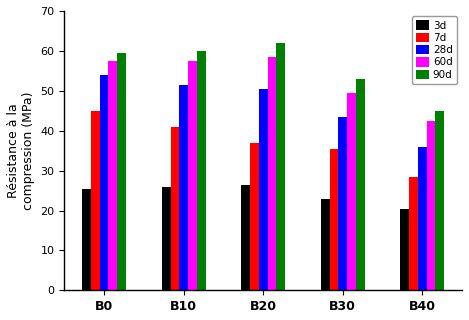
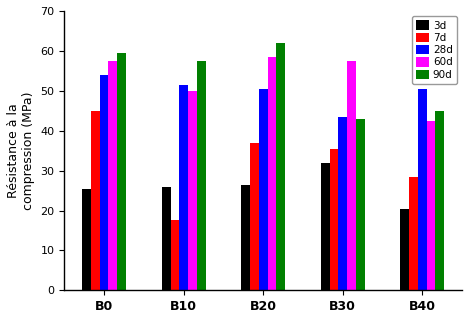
7d/B10: 41.0 -> 17.5
60d/B10: 57.5 -> 50.0
90d/B10: 60.0 -> 57.5
3d/B30: 23.0 -> 32.0
60d/B30: 49.5 -> 57.5
90d/B30: 53.0 -> 43.0
28d/B40: 36.0 -> 50.5
